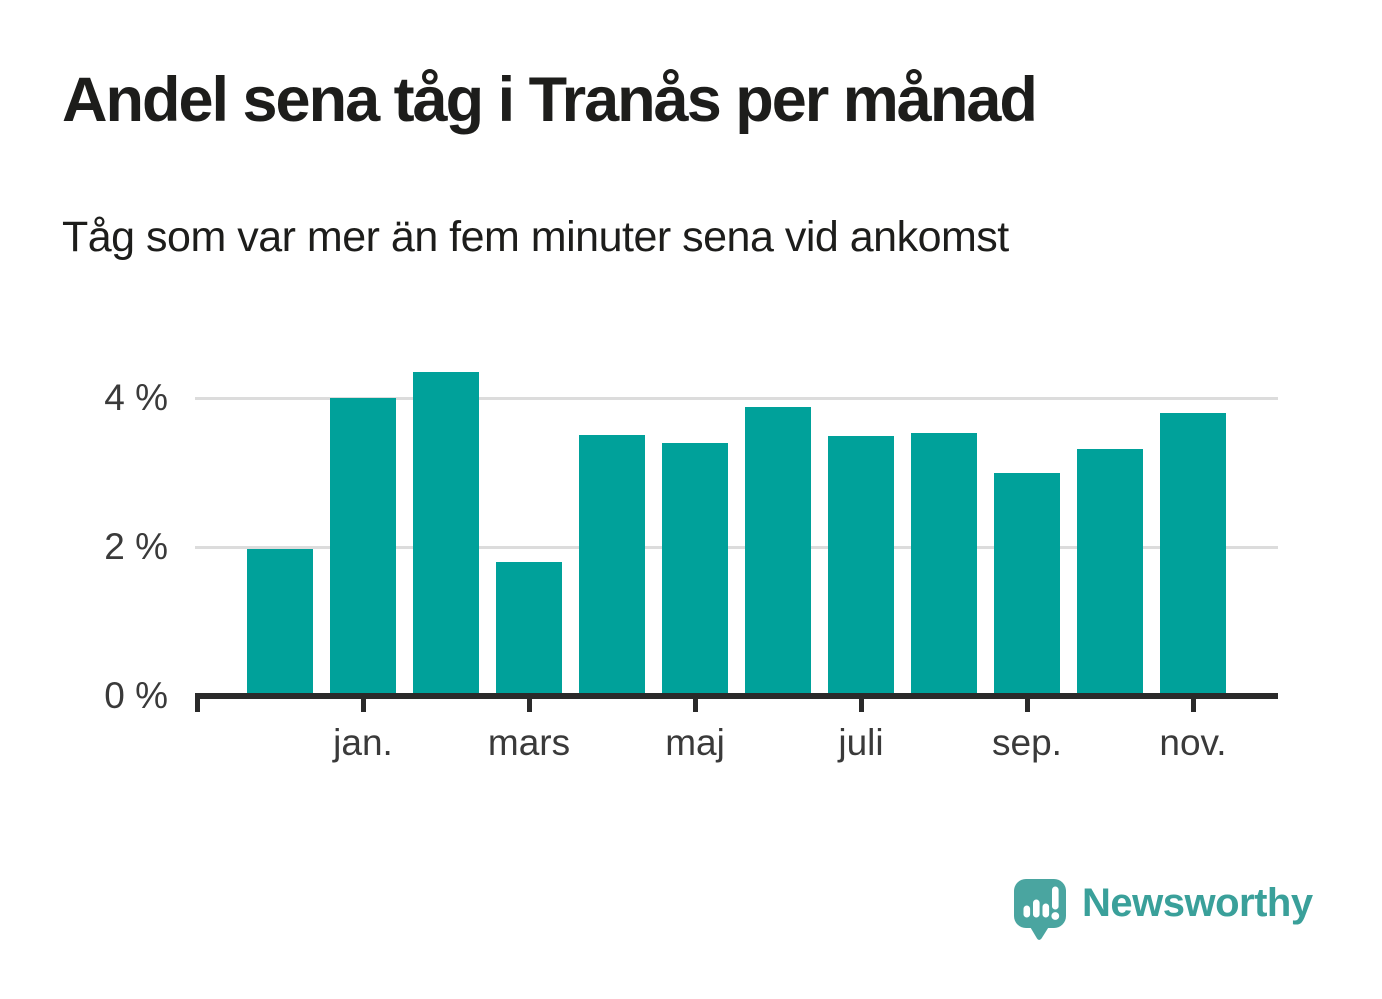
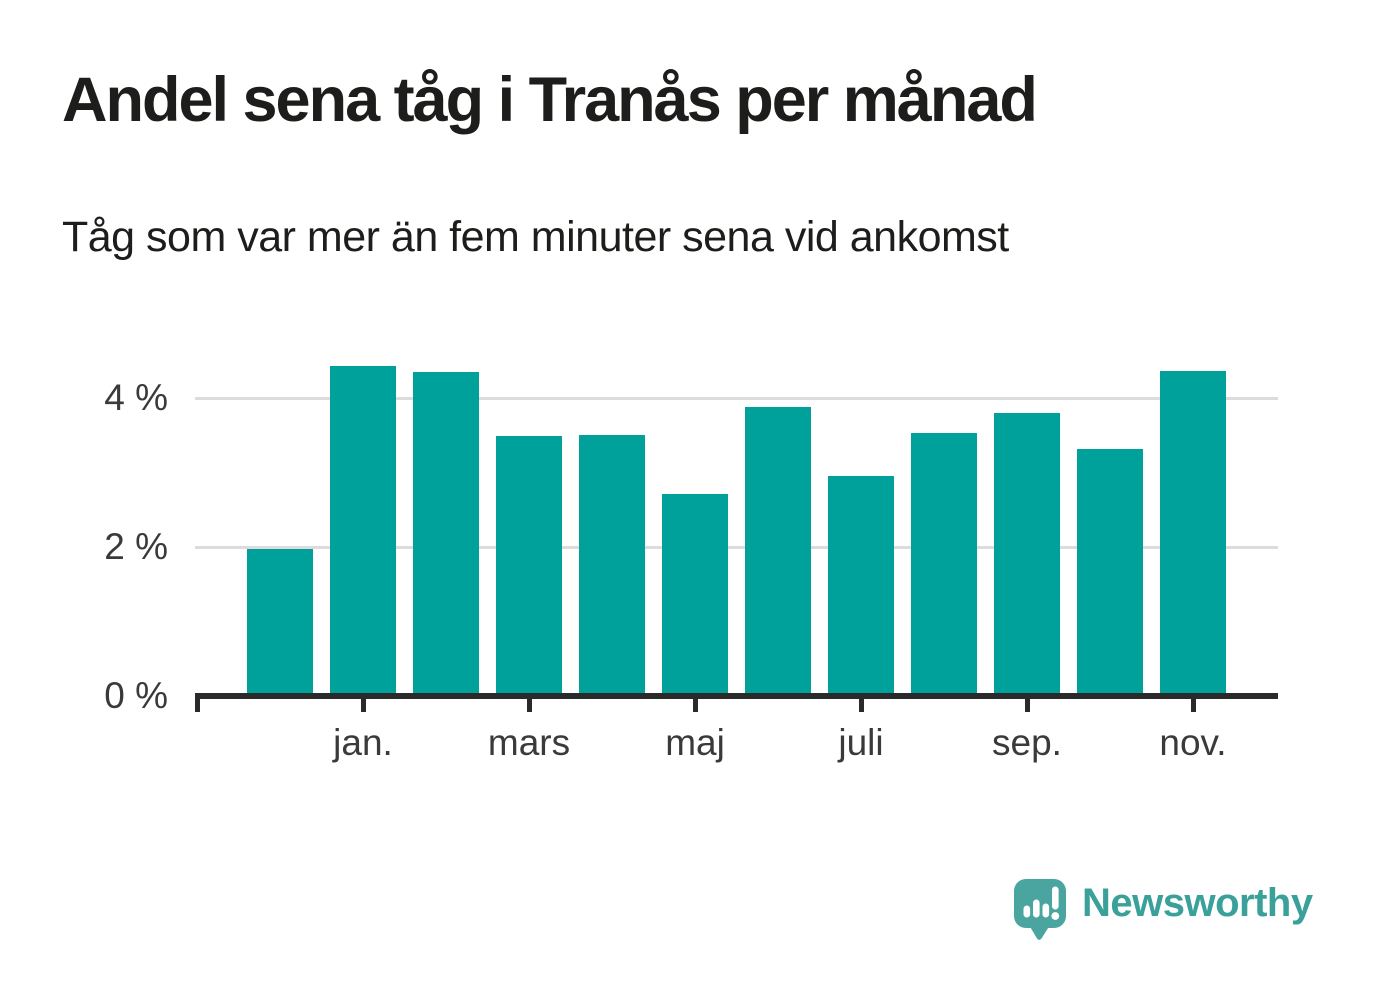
jan.: 4.0% -> 4.4%
mars: 1.8% -> 3.5%
maj: 3.4% -> 2.7%
juli: 3.5% -> 3.0%
sep.: 3.0% -> 3.8%
nov.: 3.8% -> 4.4%
